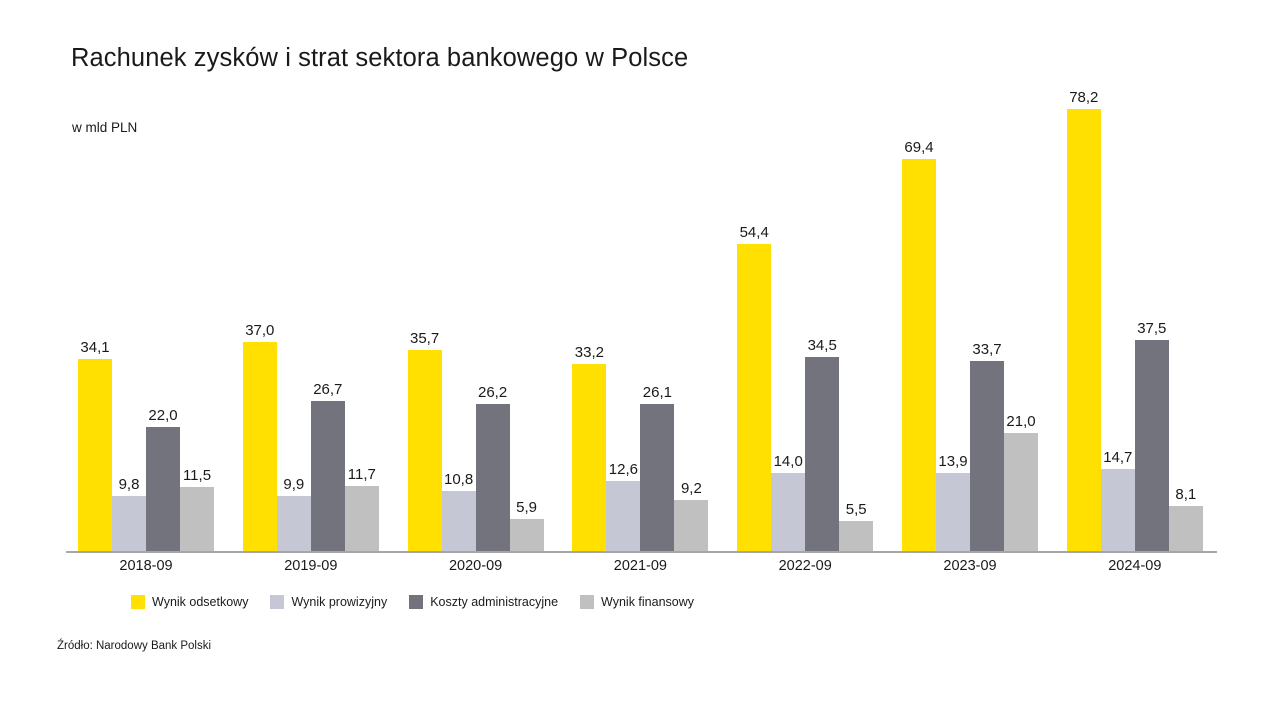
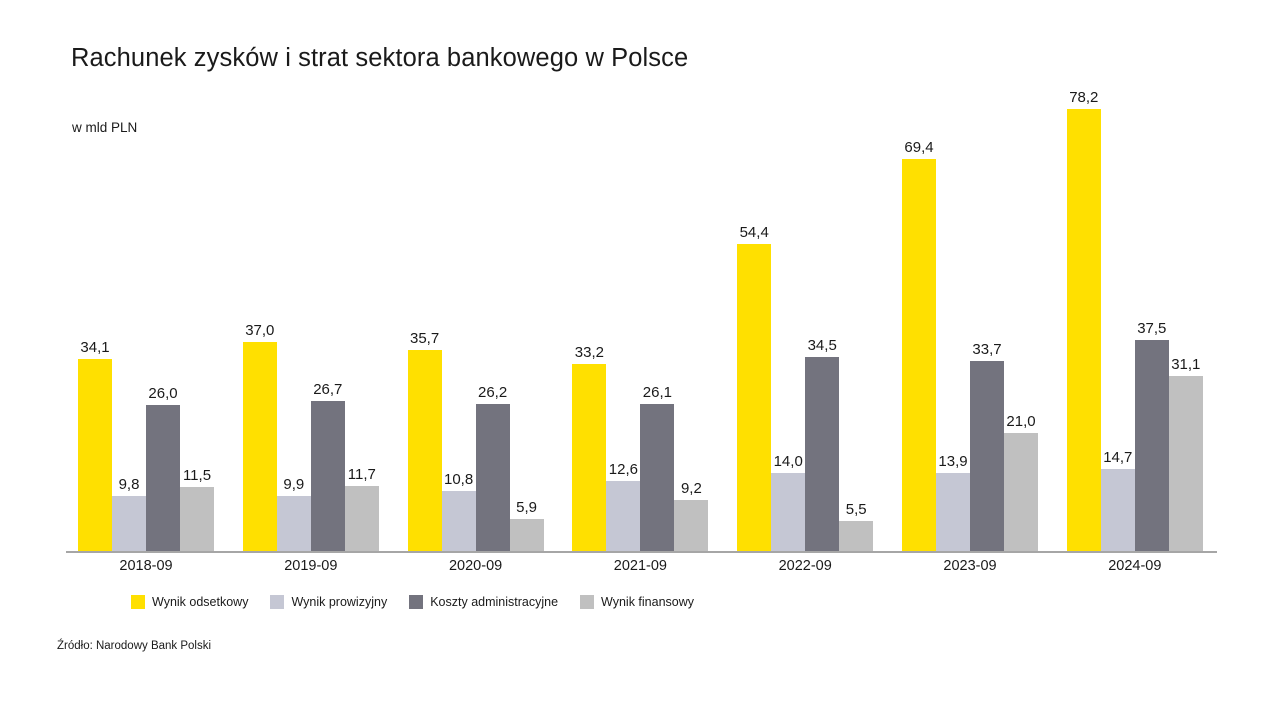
Koszty administracyjne/2018-09: 22,0 -> 26,0
Wynik finansowy/2024-09: 8,1 -> 31,1
